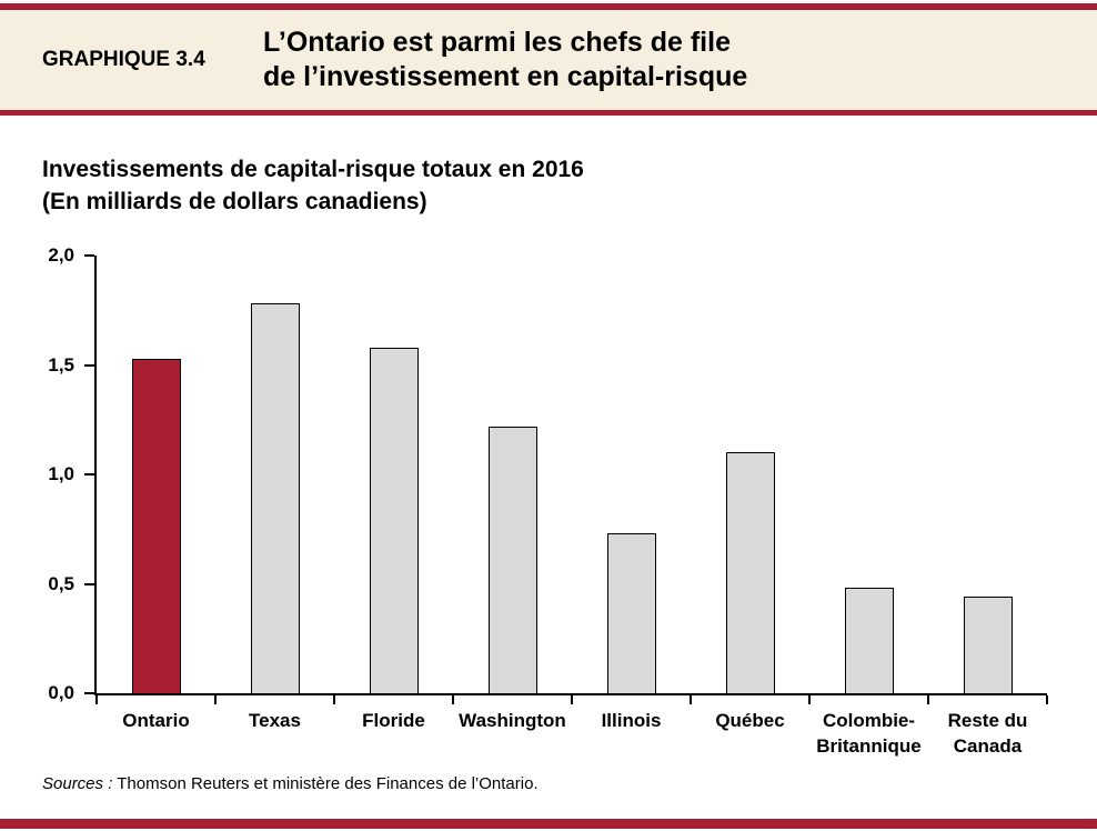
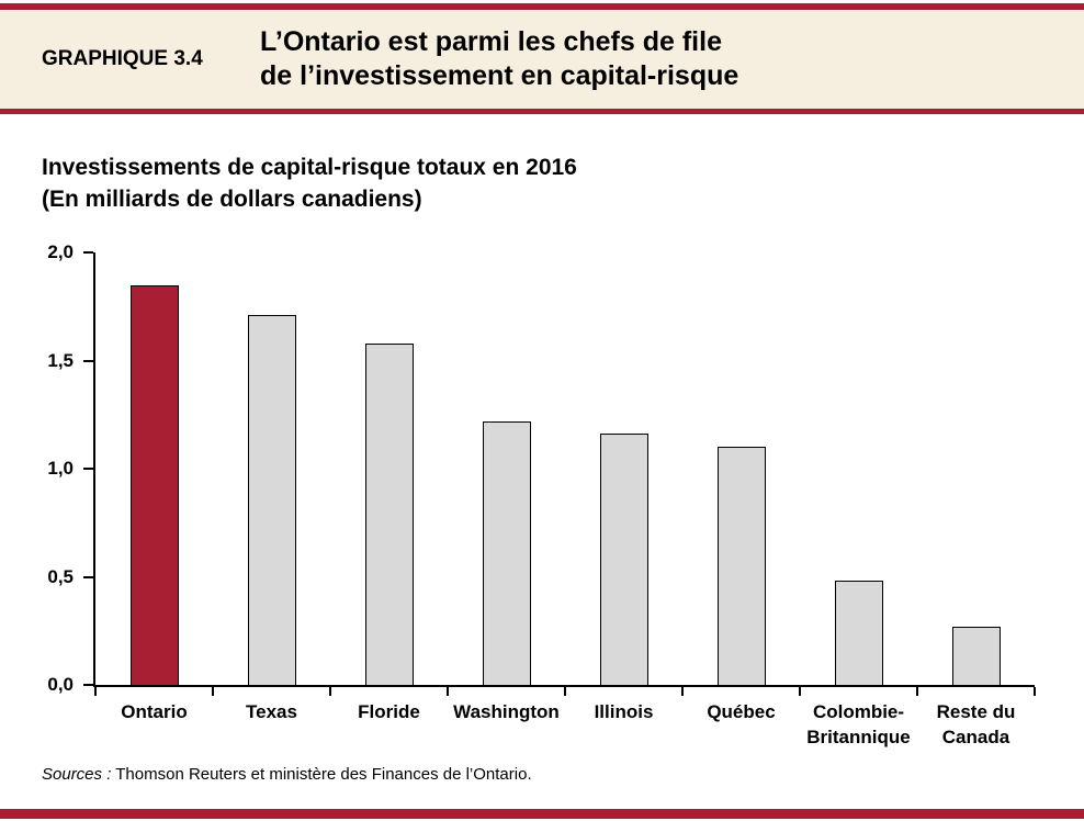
Ontario: 1,53 -> 1,85
Texas: 1,78 -> 1,71
Illinois: 0,73 -> 1,16
Reste du Canada: 0,44 -> 0,27
